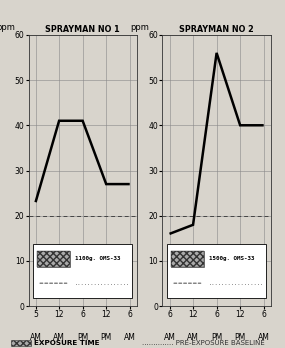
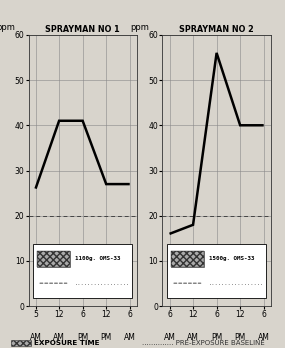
SPRAYMAN NO 1/5: 23 -> 26
